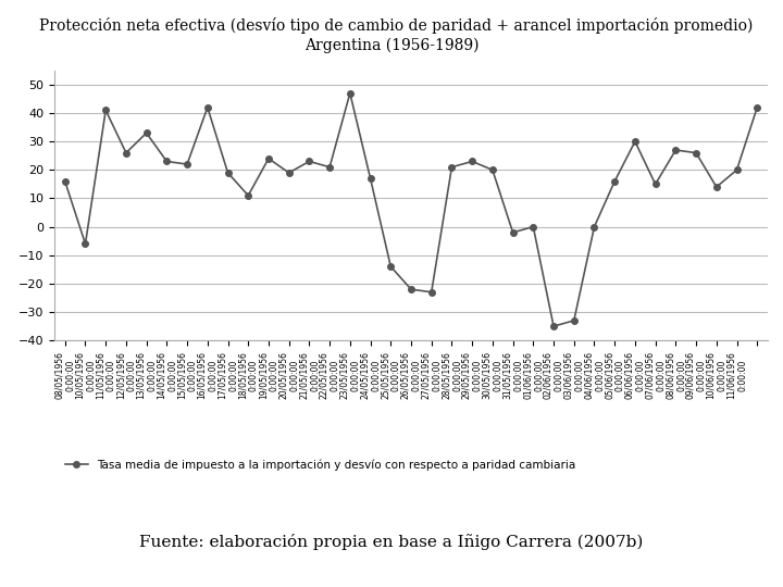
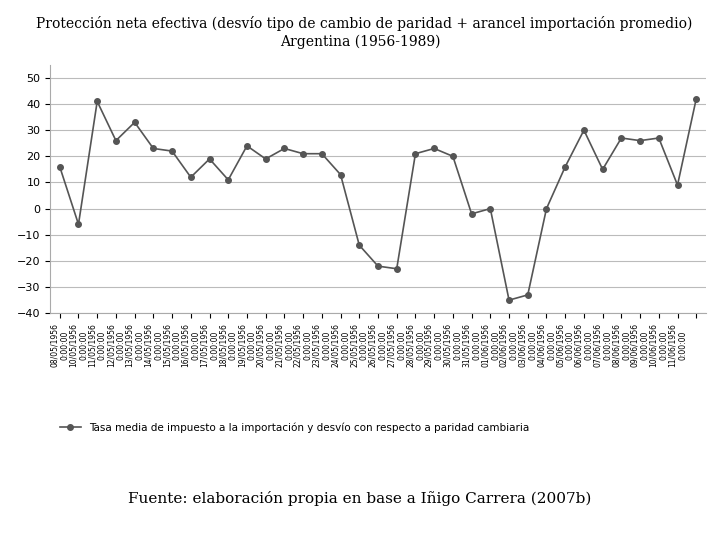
16/05/1956 0:00:00: 42 -> 12
23/05/1956 0:00:00: 47 -> 21
24/05/1956 0:00:00: 17 -> 13
10/06/1956 0:00:00: 14 -> 27
11/06/1956 0:00:00: 20 -> 9
